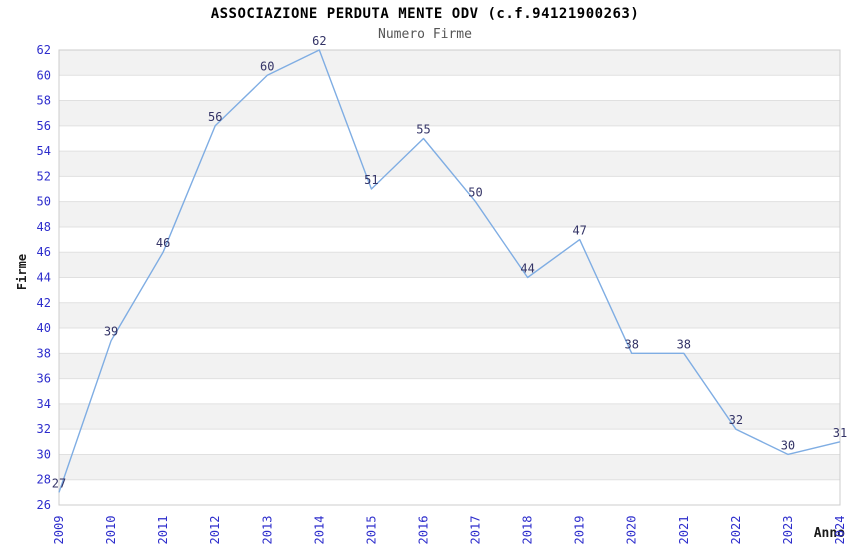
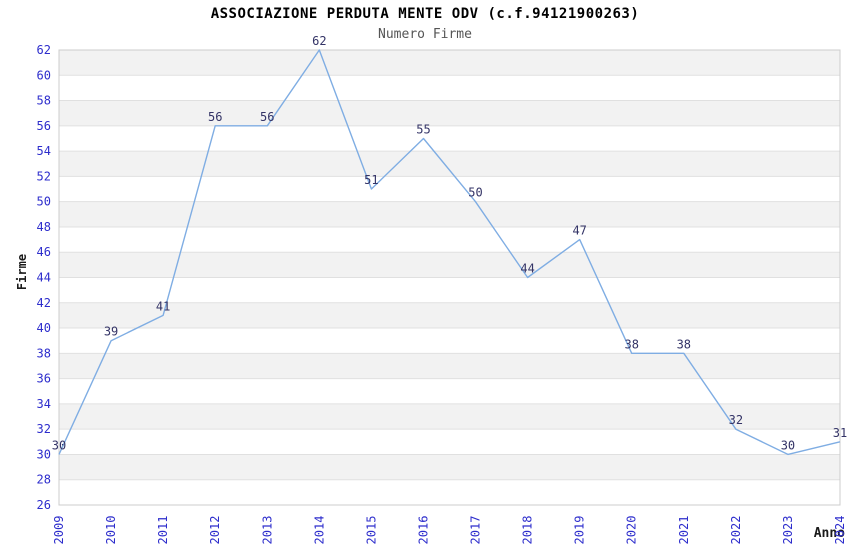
2009: 27 -> 30
2011: 46 -> 41
2013: 60 -> 56
